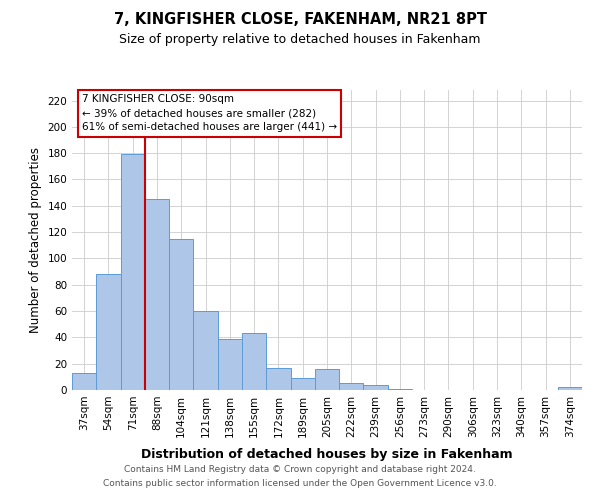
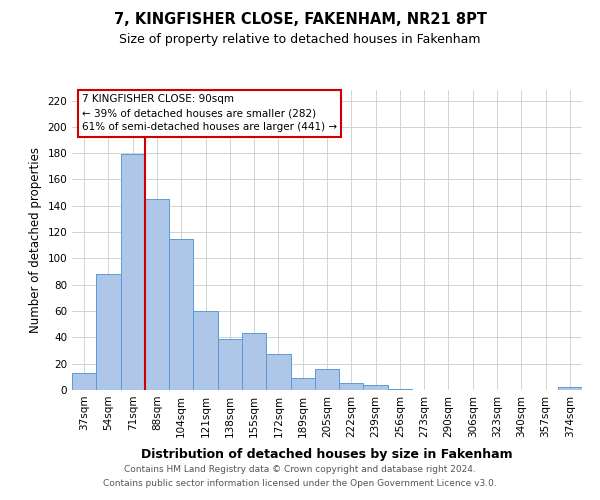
172sqm: 17 -> 27
